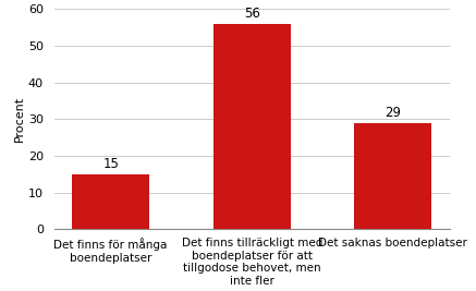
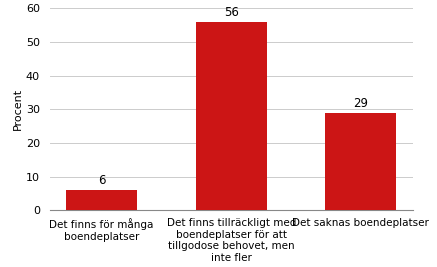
Det finns för många boendeplatser: 15 -> 6
